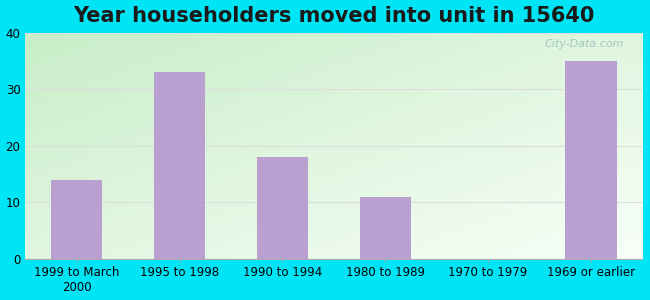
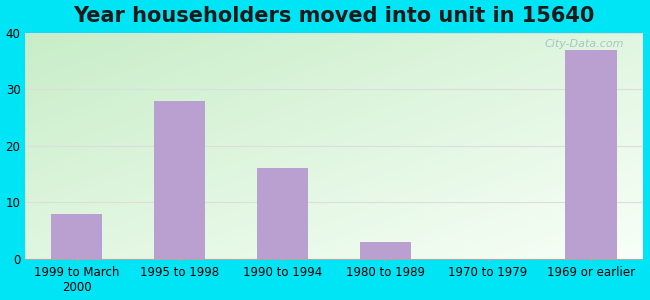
1999 to March 2000: 14 -> 8
1995 to 1998: 33 -> 28
1990 to 1994: 18 -> 16
1980 to 1989: 11 -> 3
1969 or earlier: 35 -> 37
